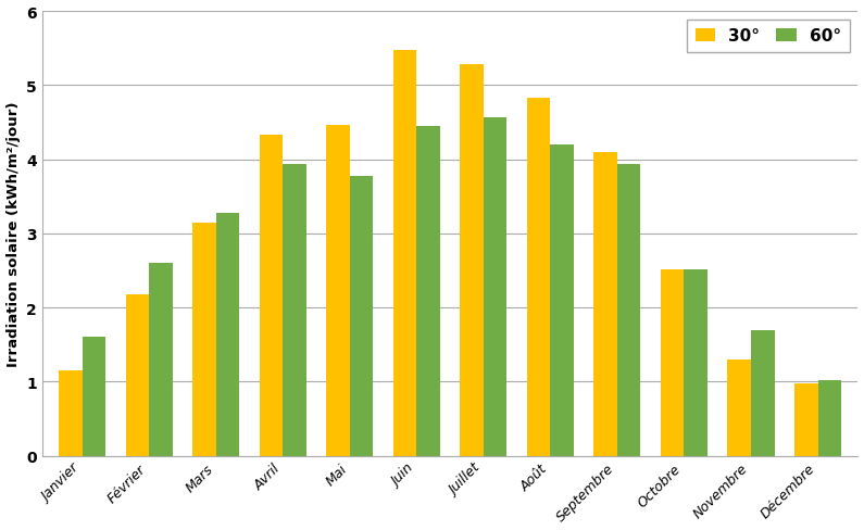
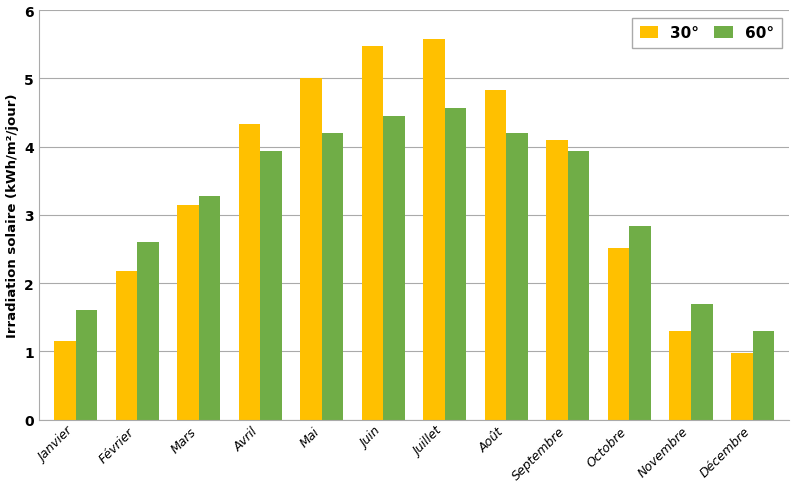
30°/Mai: 4.46 -> 5.00
60°/Mai: 3.78 -> 4.20
30°/Juillet: 5.28 -> 5.58
60°/Octobre: 2.52 -> 2.83
60°/Décembre: 1.02 -> 1.30
